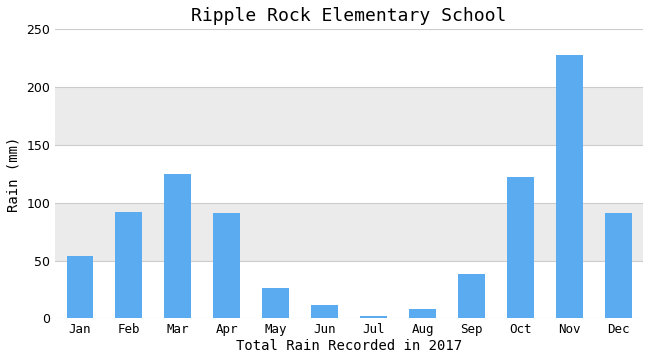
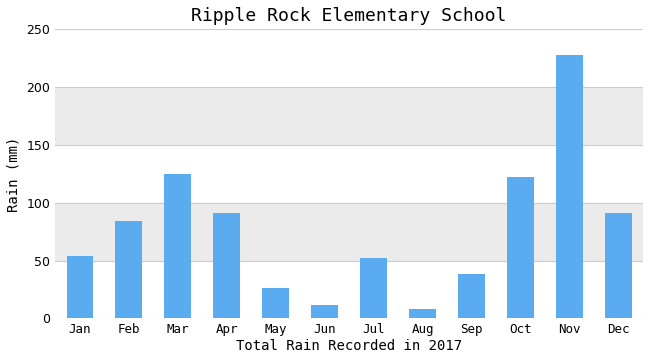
Feb: 92 -> 84
Jul: 2 -> 52
